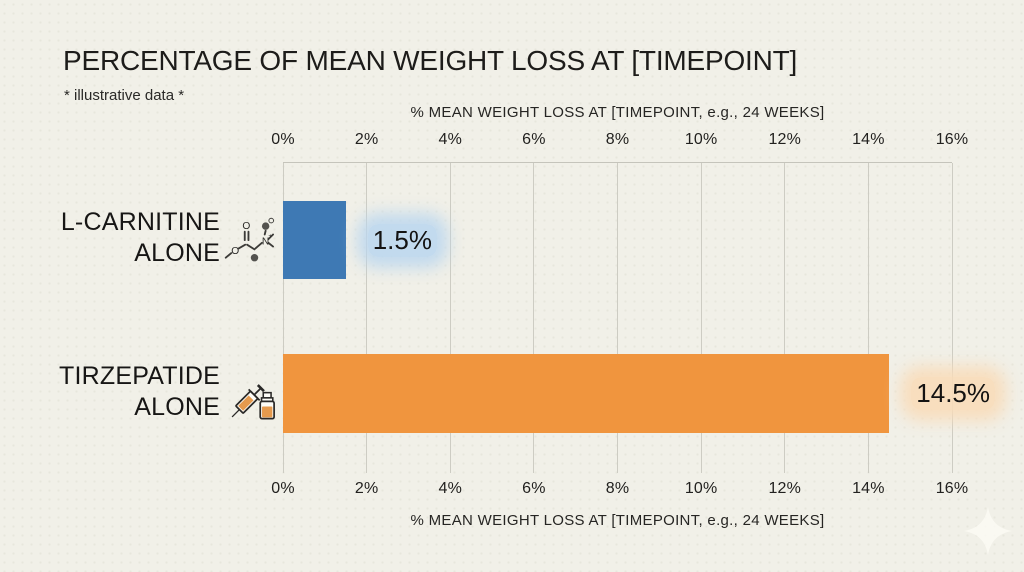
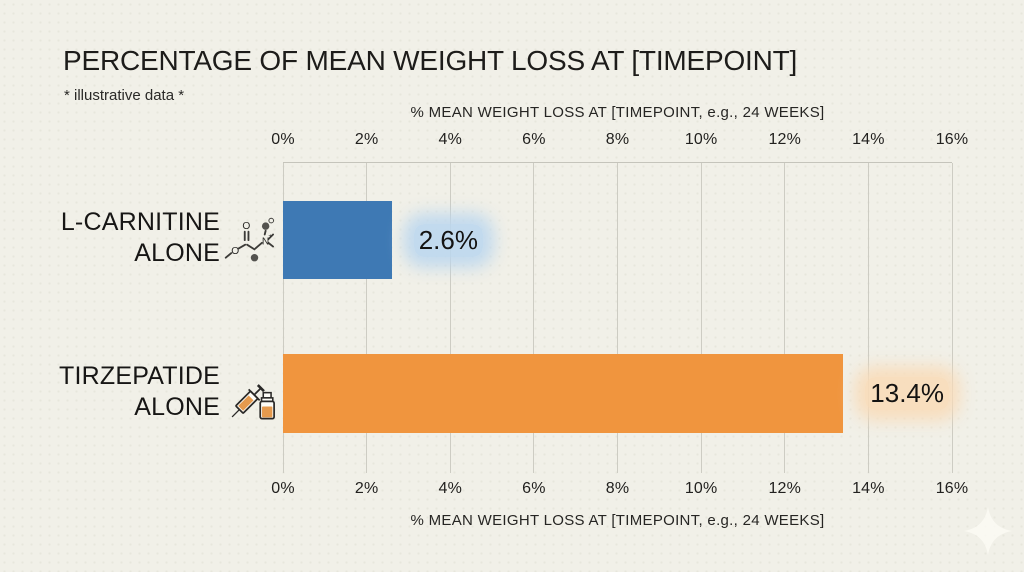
L-CARNITINE ALONE: 1.5% -> 2.6%
TIRZEPATIDE ALONE: 14.5% -> 13.4%
